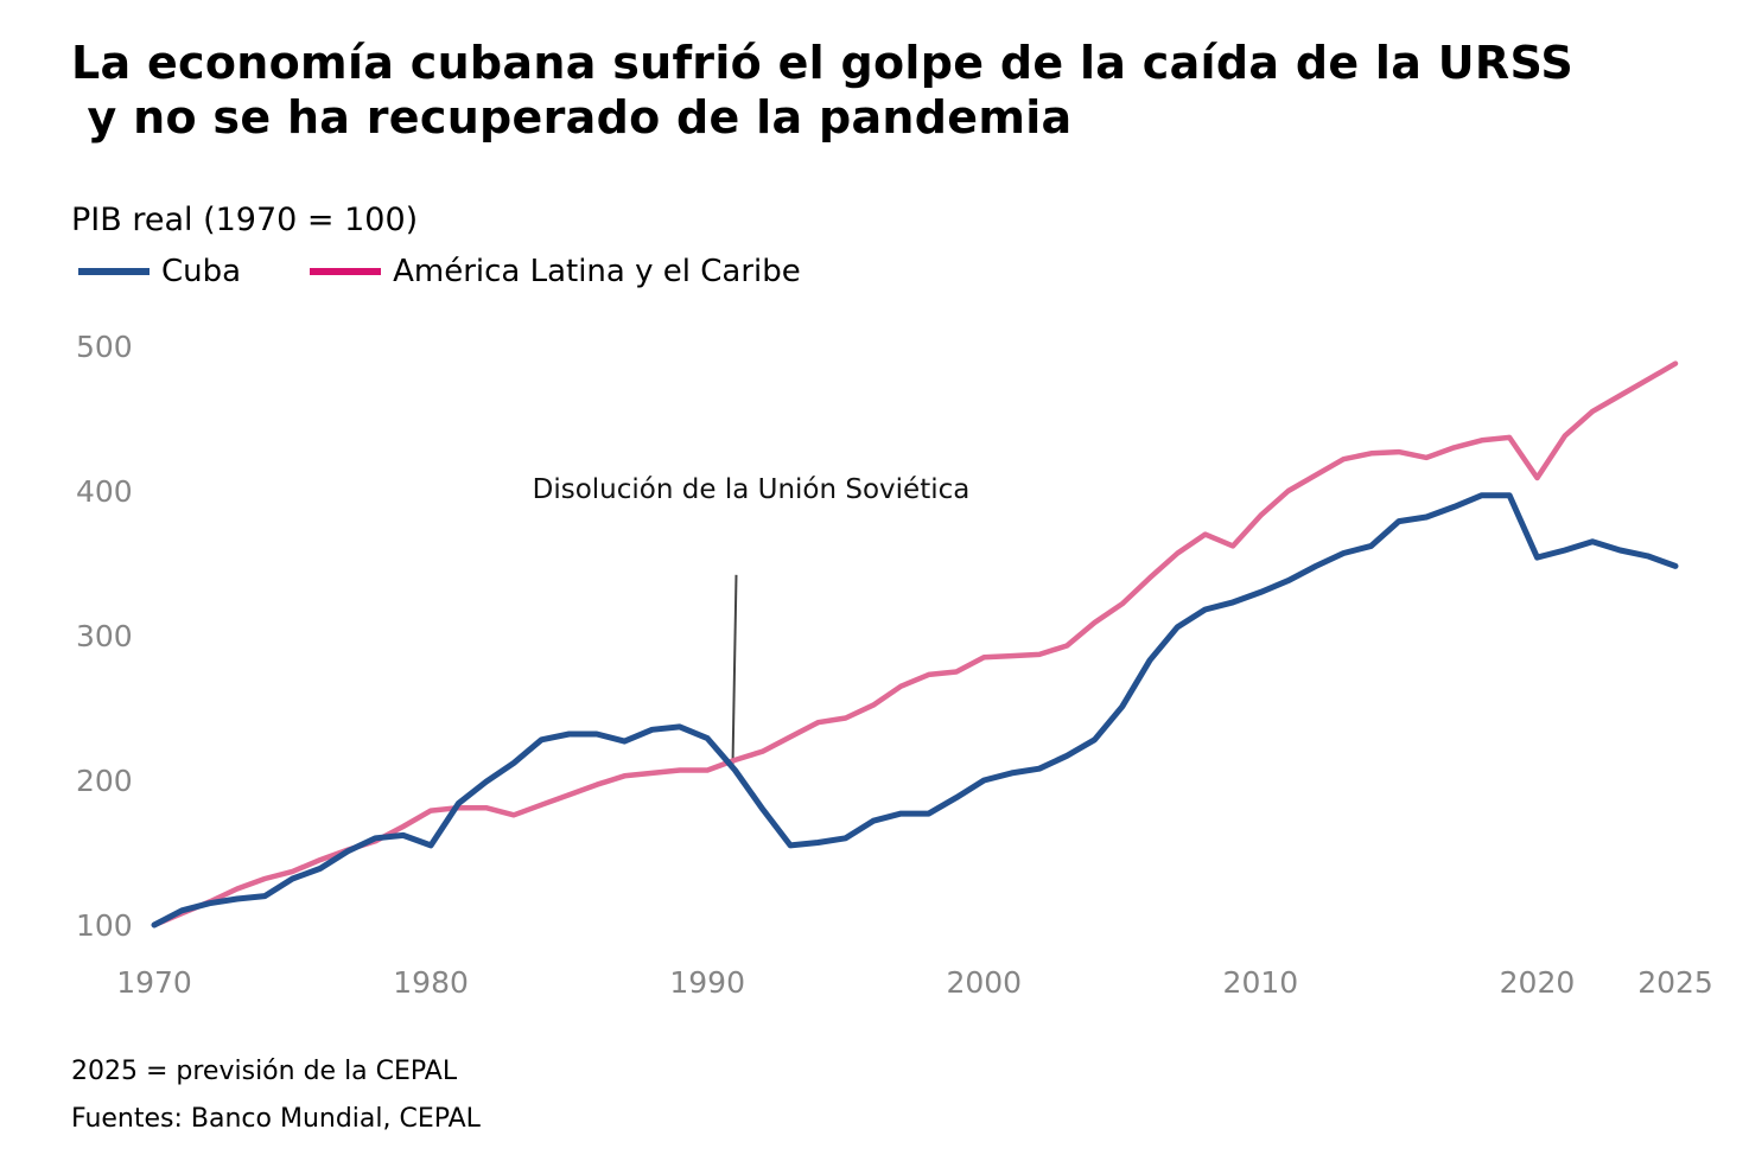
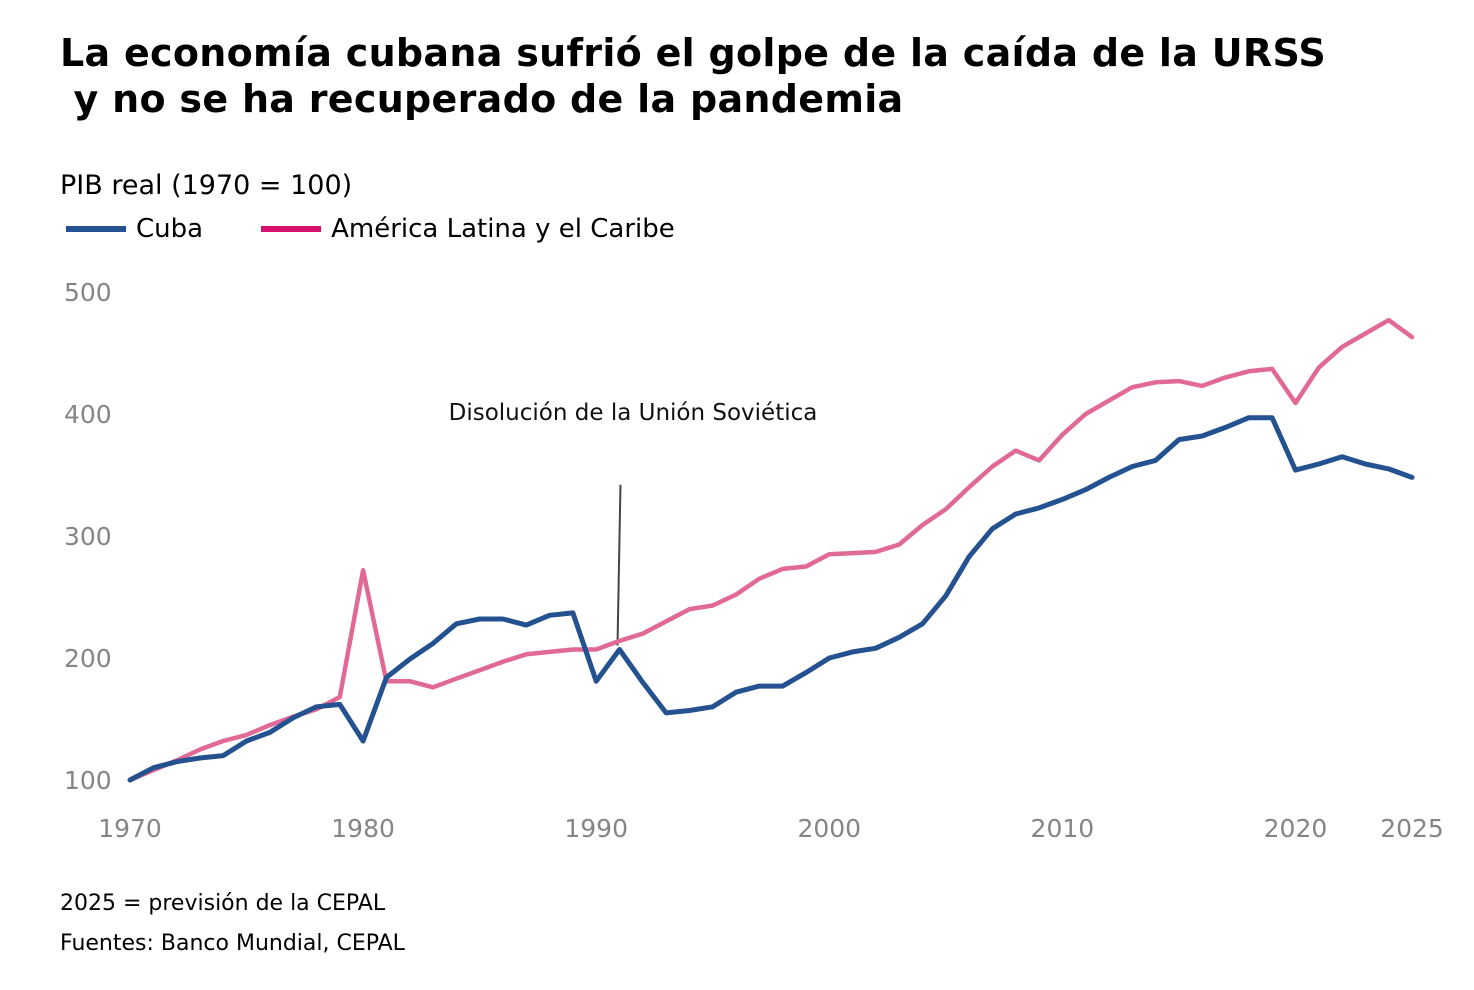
Cuba/1980: 155 -> 132
América Latina y el Caribe/1980: 179 -> 272
Cuba/1990: 229 -> 181
América Latina y el Caribe/2025: 488 -> 463
